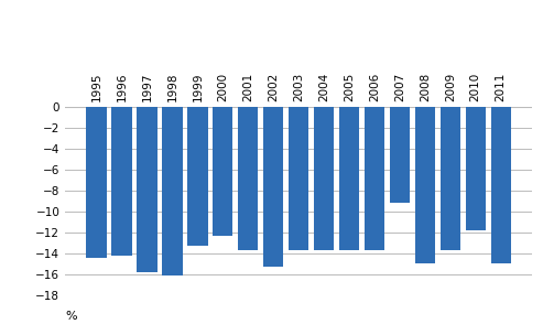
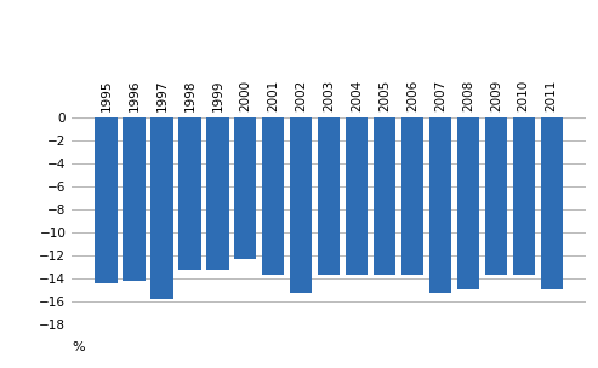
1998: -16.2 -> -13.3
2007: -9.2 -> -15.3
2010: -11.8 -> -13.7
